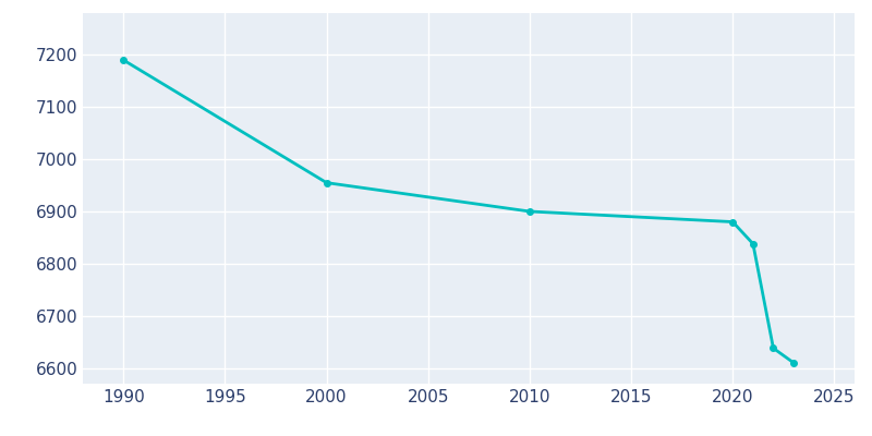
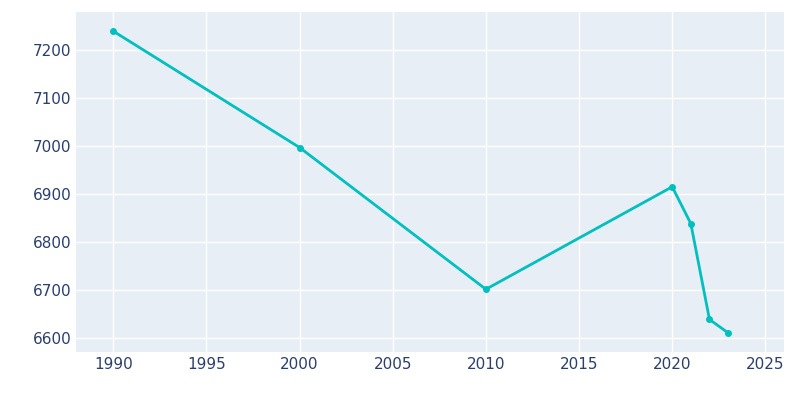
1990: 7190 -> 7240
2000: 6955 -> 6997
2010: 6900 -> 6701
2020: 6880 -> 6915
